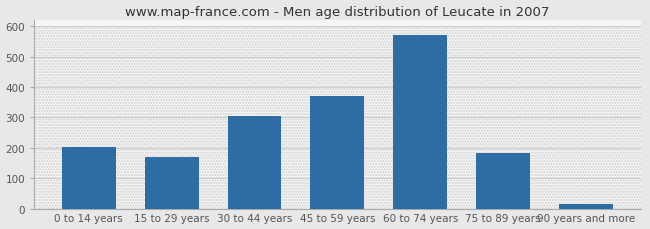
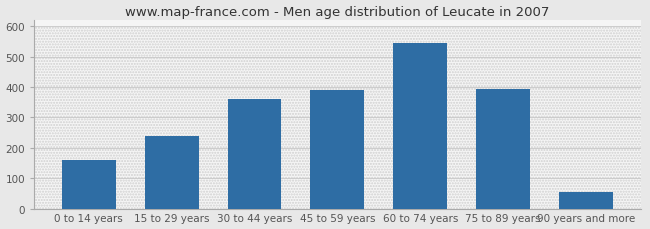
0 to 14 years: 202 -> 160
15 to 29 years: 171 -> 240
30 to 44 years: 305 -> 360
45 to 59 years: 370 -> 390
60 to 74 years: 570 -> 545
75 to 89 years: 182 -> 395
90 years and more: 15 -> 55
